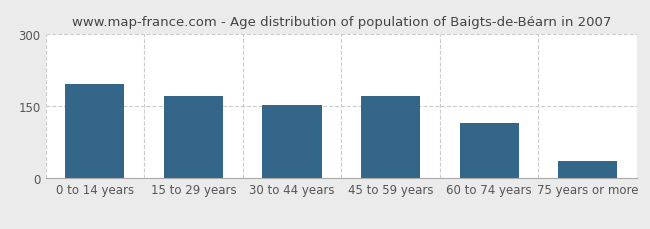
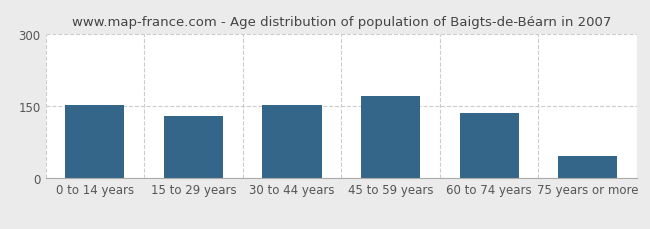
0 to 14 years: 195 -> 151
15 to 29 years: 170 -> 130
60 to 74 years: 115 -> 136
75 years or more: 35 -> 47
